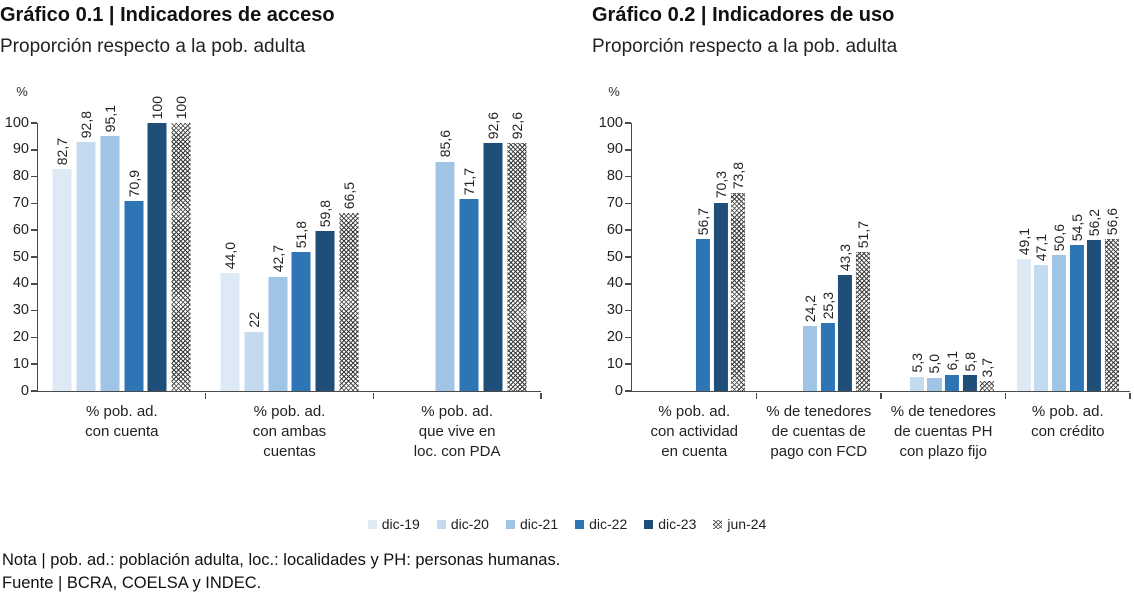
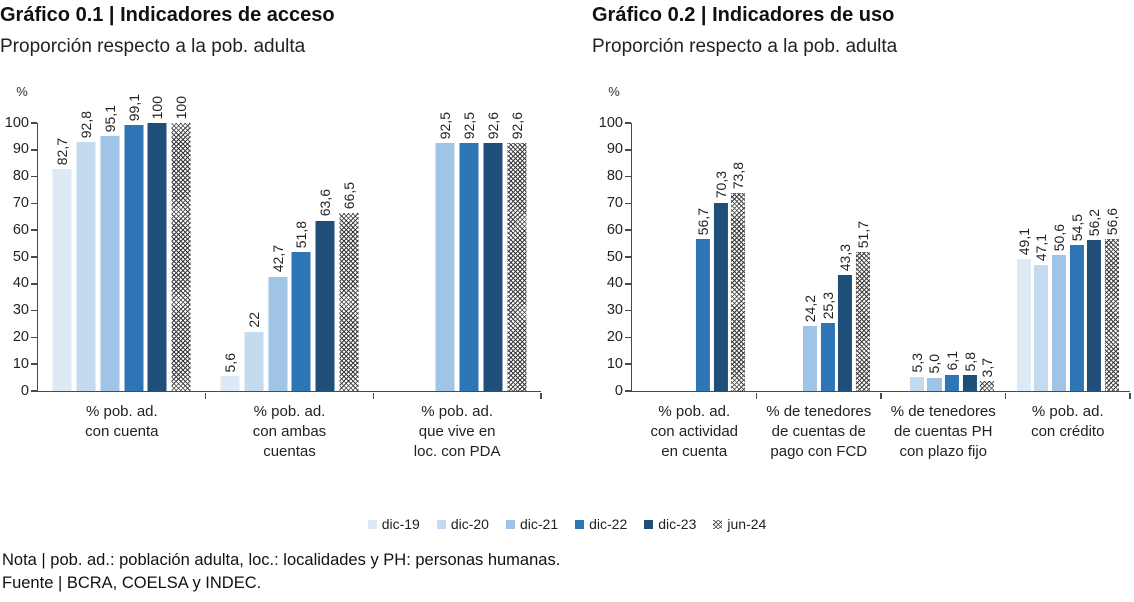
Gráfico 0.1 | Indicadores de acceso/dic-22/% pob. ad. con cuenta: 70,9 -> 99,1
Gráfico 0.1 | Indicadores de acceso/dic-19/% pob. ad. con ambas cuentas: 44,0 -> 5,6
Gráfico 0.1 | Indicadores de acceso/dic-23/% pob. ad. con ambas cuentas: 59,8 -> 63,6
Gráfico 0.1 | Indicadores de acceso/dic-21/% pob. ad. que vive en loc. con PDA: 85,6 -> 92,5
Gráfico 0.1 | Indicadores de acceso/dic-22/% pob. ad. que vive en loc. con PDA: 71,7 -> 92,5
